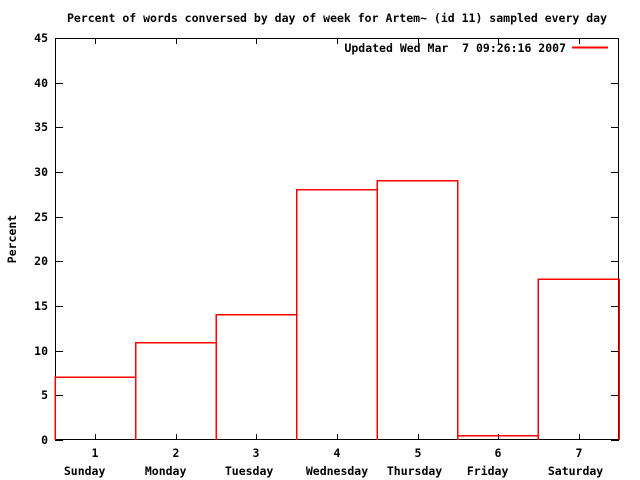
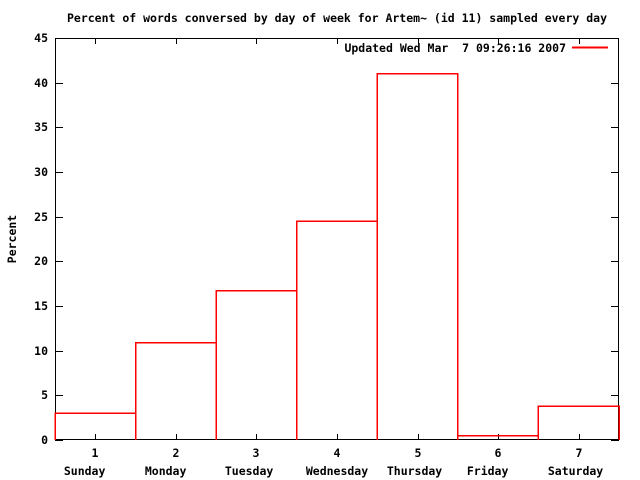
1: 7 -> 3
3: 14 -> 17
4: 28 -> 24
5: 29 -> 41
7: 18 -> 4
